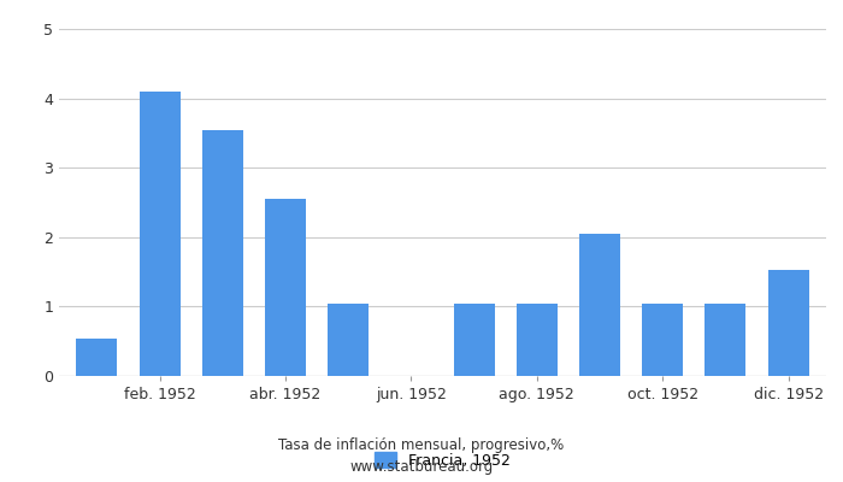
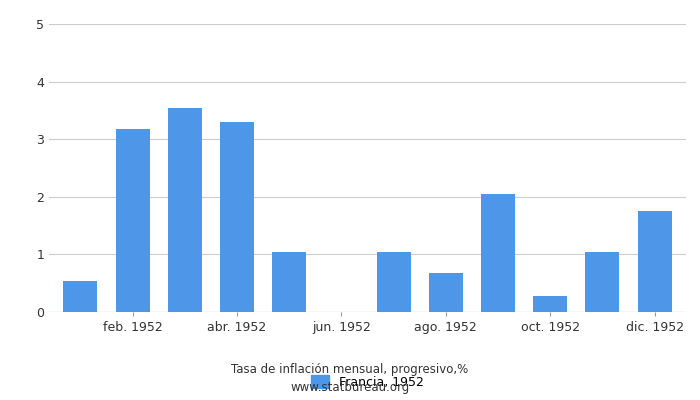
feb. 1952: 4.09 -> 3.18
abr. 1952: 2.55 -> 3.30
ago. 1952: 1.05 -> 0.68
oct. 1952: 1.05 -> 0.28
dic. 1952: 1.53 -> 1.76
